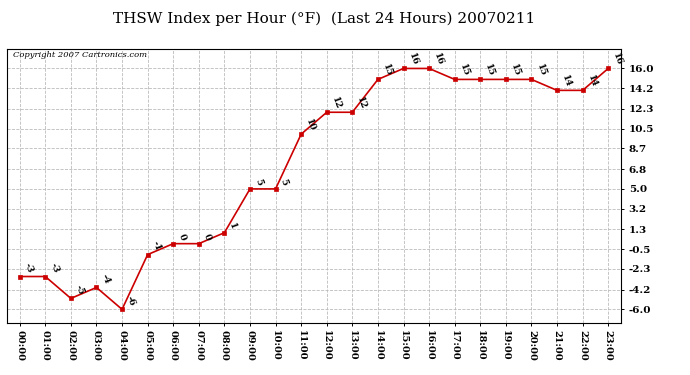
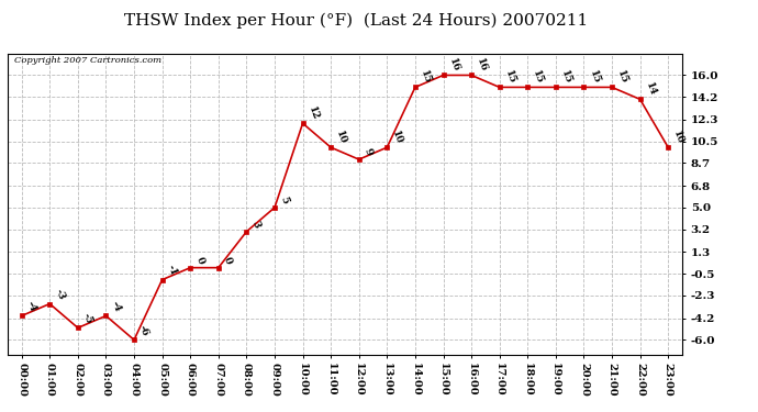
00:00: -3 -> -4
08:00: 1 -> 3
10:00: 5 -> 12
12:00: 12 -> 9
13:00: 12 -> 10
21:00: 14 -> 15
23:00: 16 -> 10
